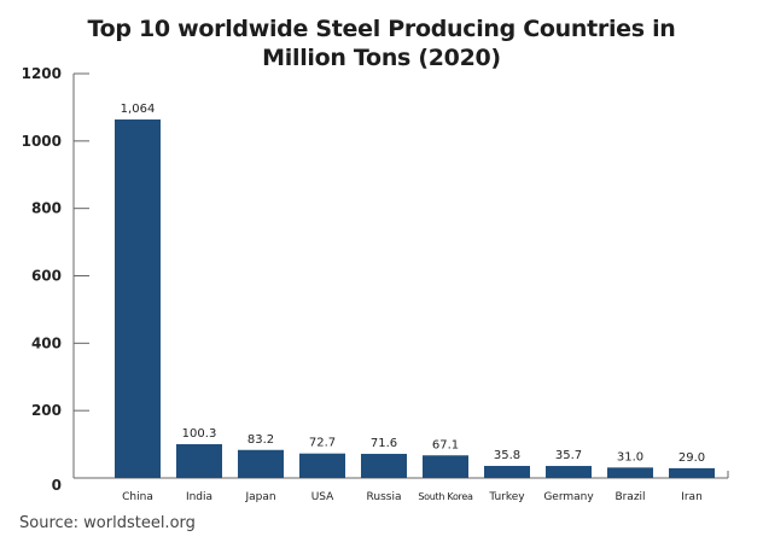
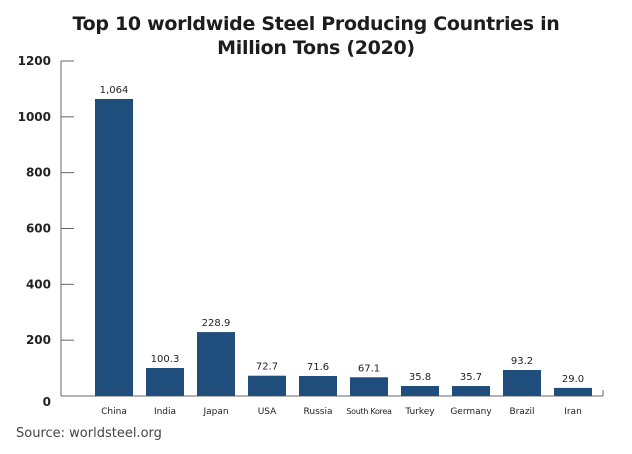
Japan: 83.2 -> 228.9
Brazil: 31.0 -> 93.2
